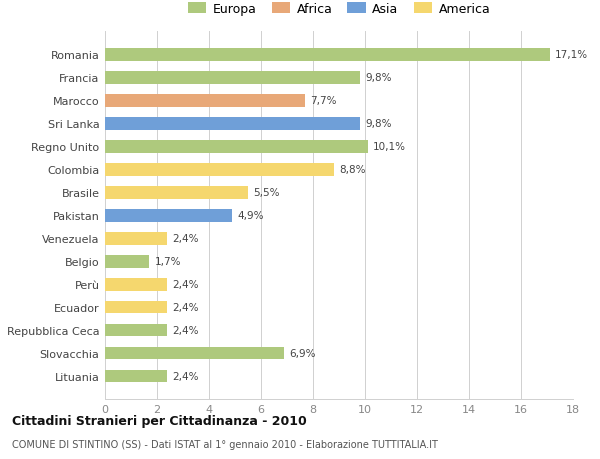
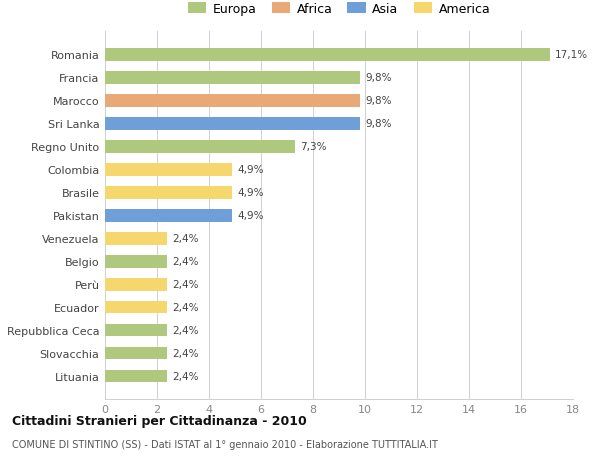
Marocco: 7,7% -> 9,8%
Regno Unito: 10,1% -> 7,3%
Colombia: 8,8% -> 4,9%
Brasile: 5,5% -> 4,9%
Belgio: 1,7% -> 2,4%
Slovacchia: 6,9% -> 2,4%
